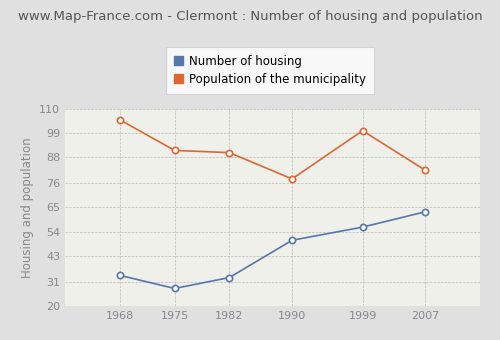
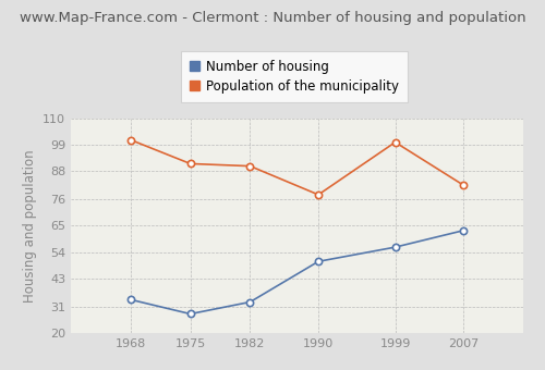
Population of the municipality/1968: 105 -> 101
